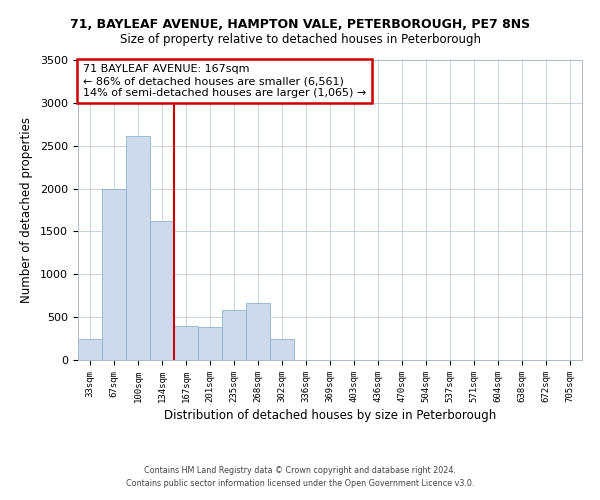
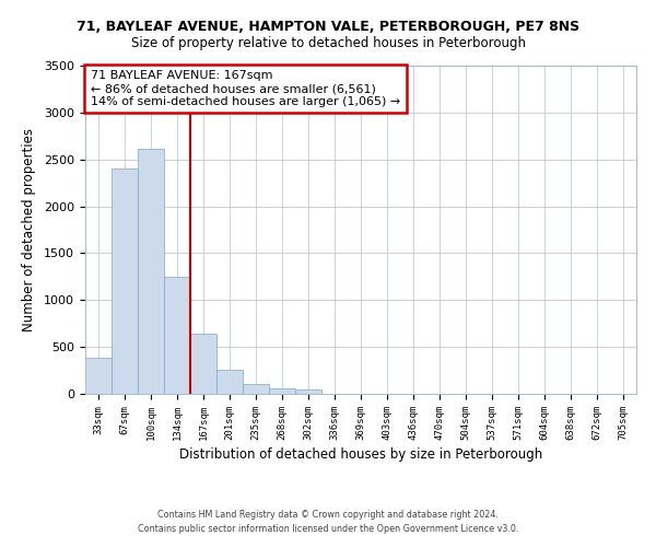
33sqm: 240 -> 390
67sqm: 2000 -> 2400
134sqm: 1620 -> 1250
167sqm: 400 -> 640
201sqm: 380 -> 260
235sqm: 580 -> 100
268sqm: 660 -> 60
302sqm: 240 -> 40
